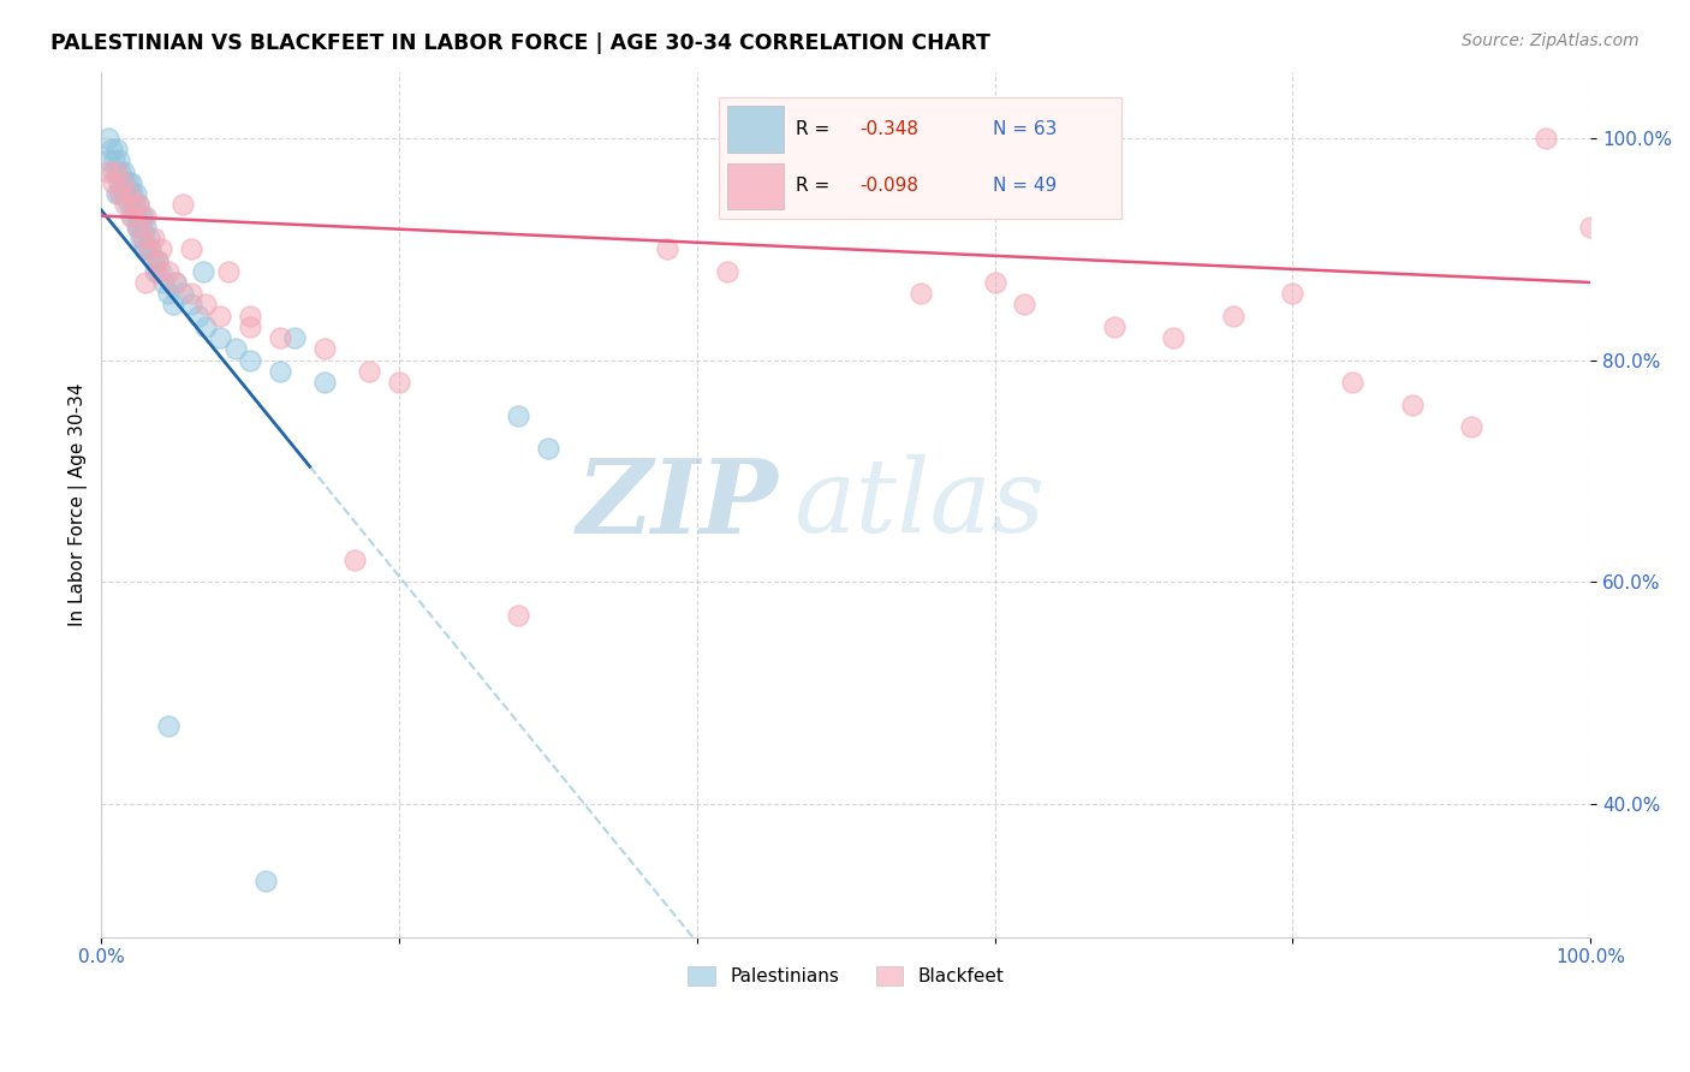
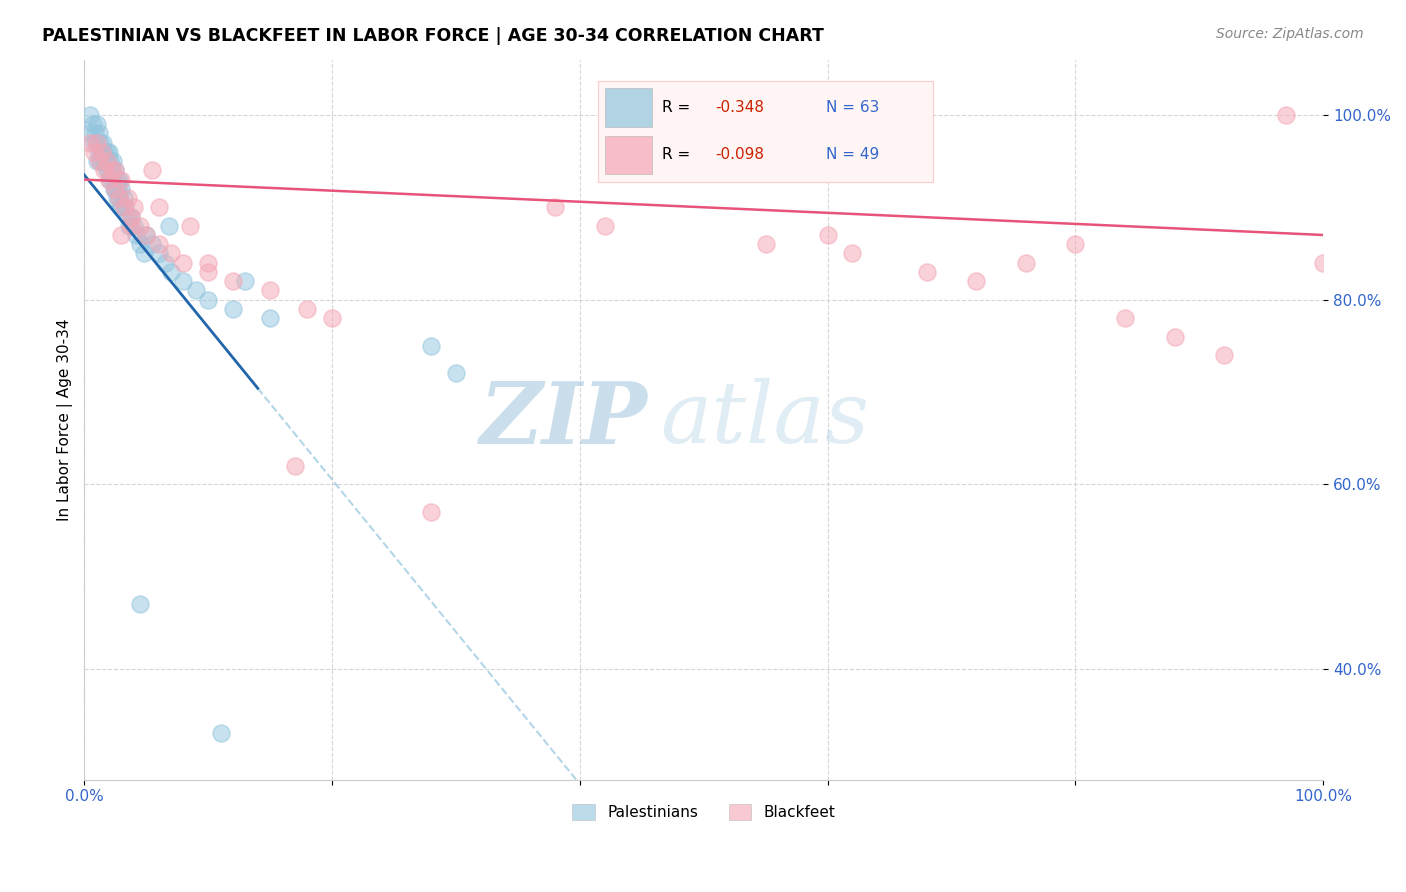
Blackfeet/100.0%: 92% -> 84%
